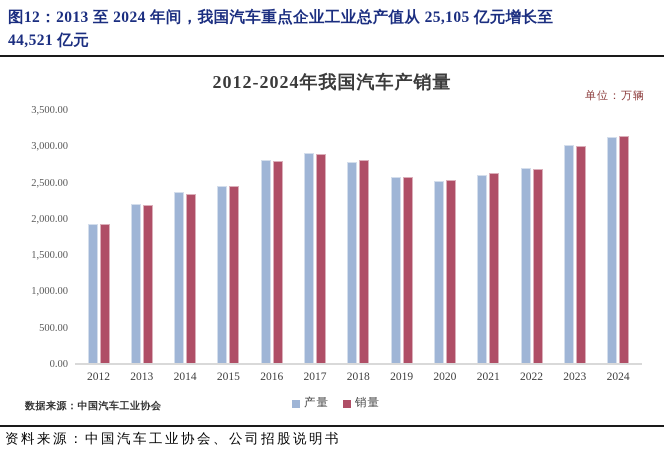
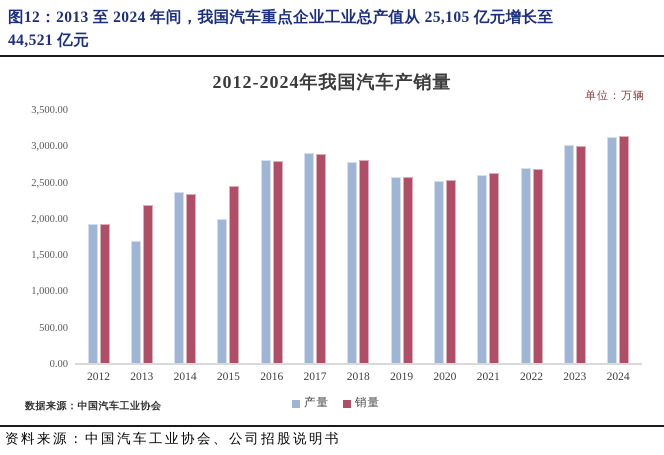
产量/2013: 2200 -> 1700
产量/2015: 2400 -> 2000
